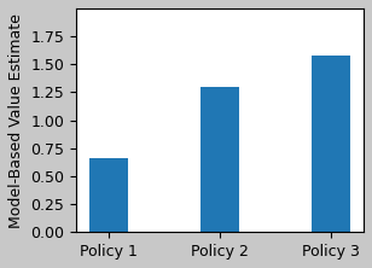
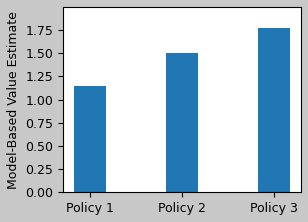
Policy 1: 0.66 -> 1.15
Policy 2: 1.30 -> 1.50
Policy 3: 1.58 -> 1.77
